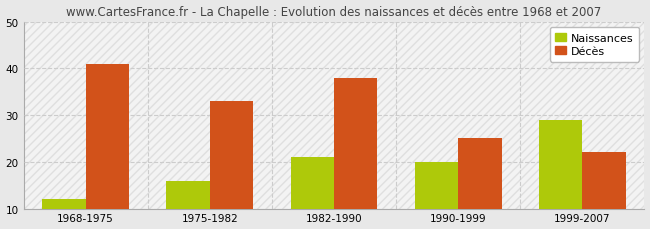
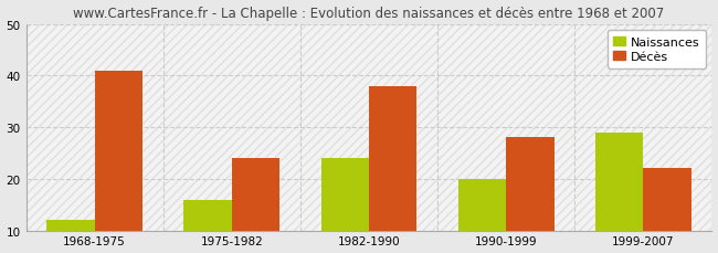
Décès/1975-1982: 33 -> 24
Naissances/1982-1990: 21 -> 24
Décès/1990-1999: 25 -> 28
